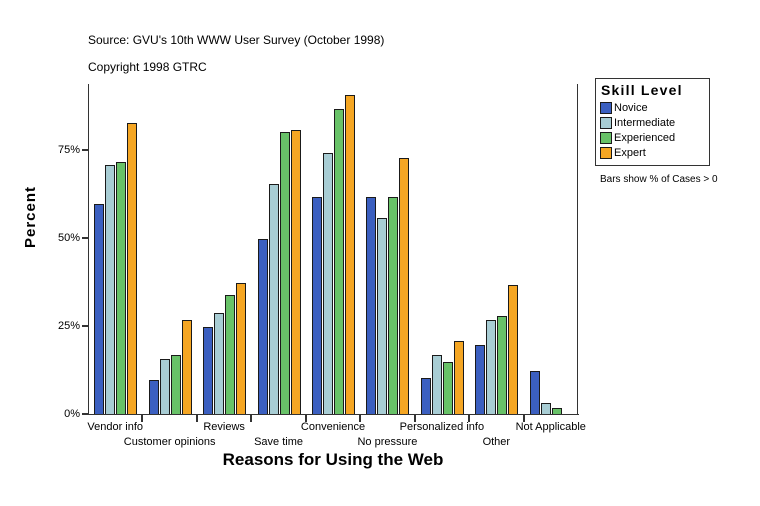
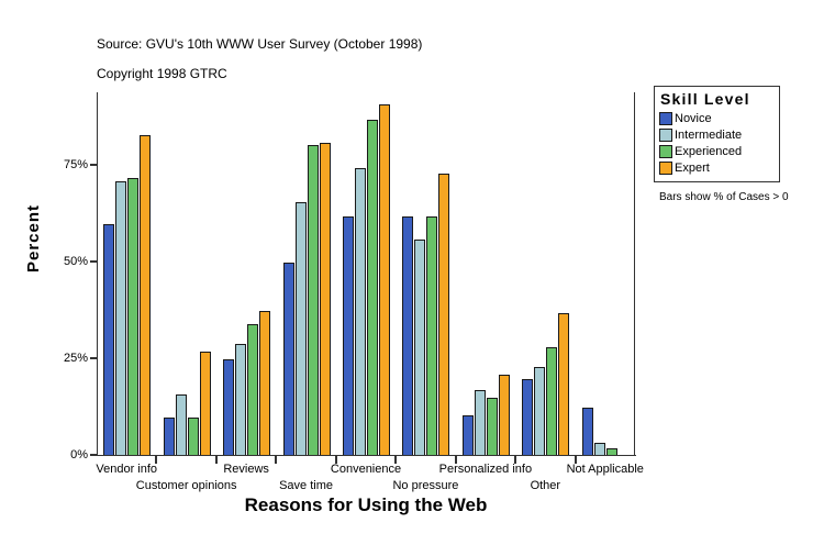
Experienced/Customer opinions: 17% -> 10%
Intermediate/Other: 27% -> 23%
